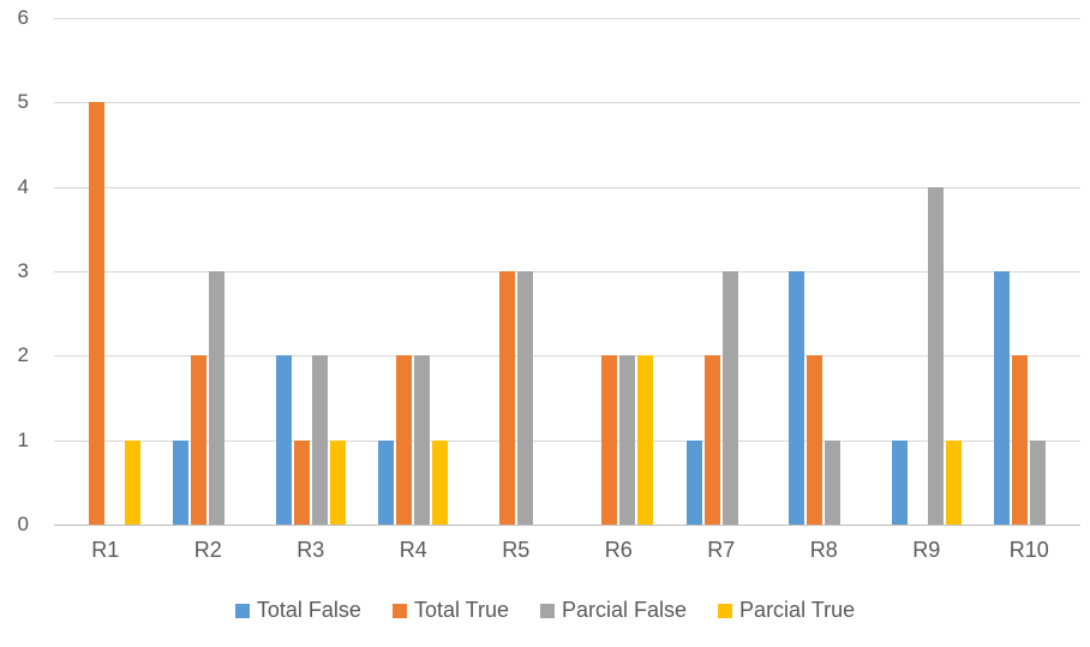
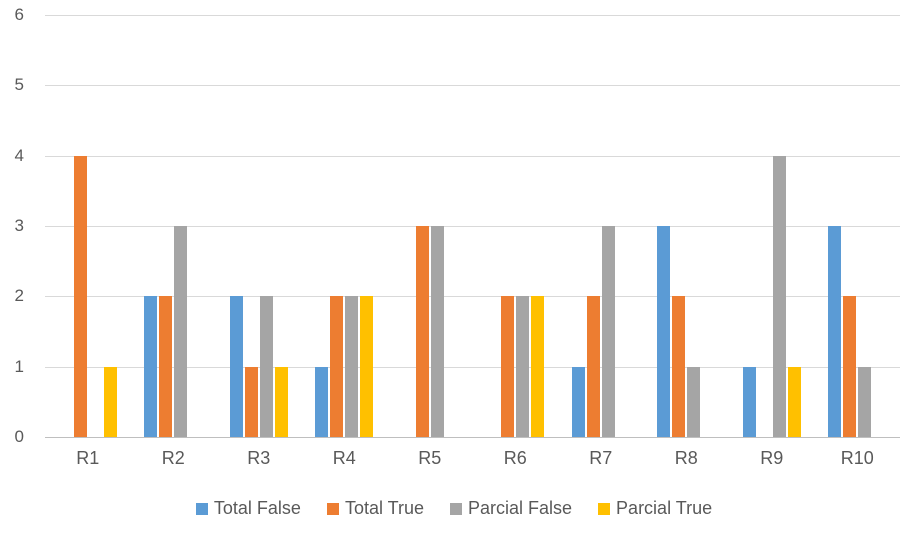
Total True/R1: 5 -> 4
Total False/R2: 1 -> 2
Parcial True/R4: 1 -> 2
